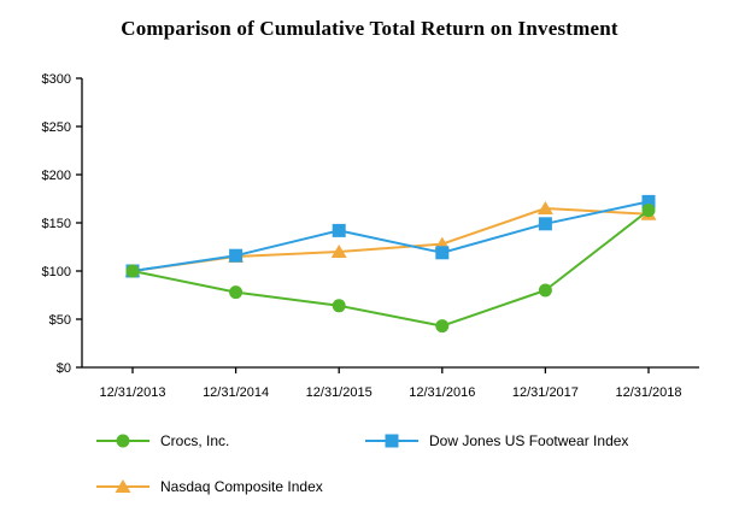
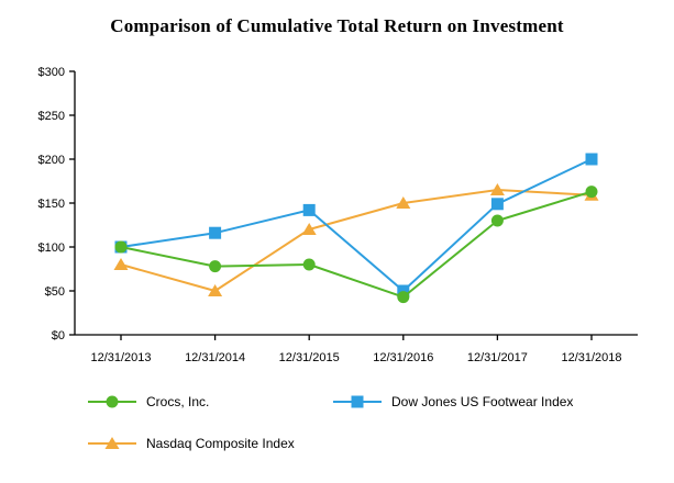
Nasdaq Composite Index/12/31/2013: $100 -> $80
Nasdaq Composite Index/12/31/2014: $120 -> $50
Crocs, Inc./12/31/2015: $60 -> $80
Dow Jones US Footwear Index/12/31/2016: $120 -> $50
Nasdaq Composite Index/12/31/2016: $130 -> $150
Crocs, Inc./12/31/2017: $80 -> $130
Dow Jones US Footwear Index/12/31/2018: $170 -> $200
